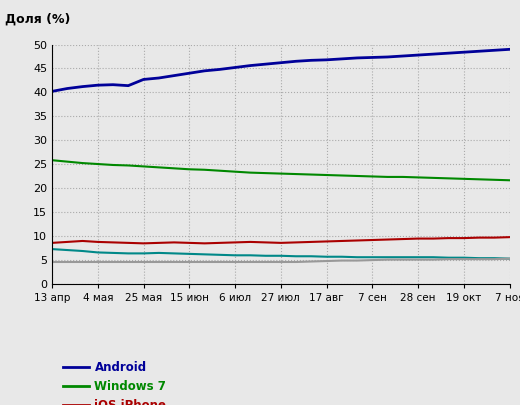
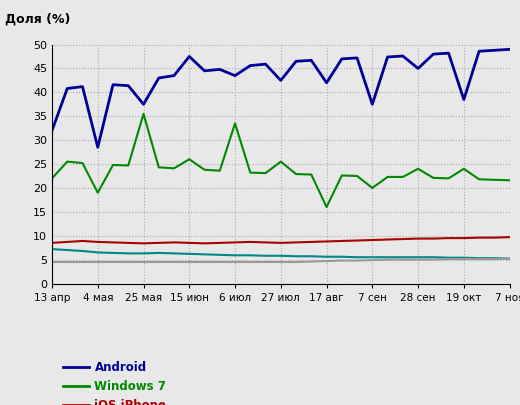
Android/13 апр: 40.2 -> 32.0
Windows 7/13 апр: 25.8 -> 22.0
Android/4 мая: 41.5 -> 28.5
Windows 7/4 мая: 25.0 -> 19.0
Android/25 мая: 42.7 -> 37.5
Windows 7/25 мая: 24.5 -> 35.5
Android/15 июн: 44.0 -> 47.5
Windows 7/15 июн: 23.9 -> 26.0
Android/6 июл: 45.2 -> 43.5
Windows 7/6 июл: 23.4 -> 33.5
Android/27 июл: 46.2 -> 42.5
Windows 7/27 июл: 23.0 -> 25.5
Android/17 авг: 46.8 -> 42.0
Windows 7/17 авг: 22.7 -> 16.0
Android/7 сен: 47.3 -> 37.5
Windows 7/7 сен: 22.4 -> 20.0
Android/28 сен: 47.8 -> 45.0
Windows 7/28 сен: 22.2 -> 24.0
Android/19 окт: 48.4 -> 38.5
Windows 7/19 окт: 21.9 -> 24.0
